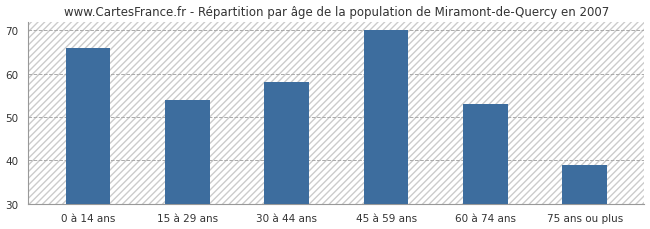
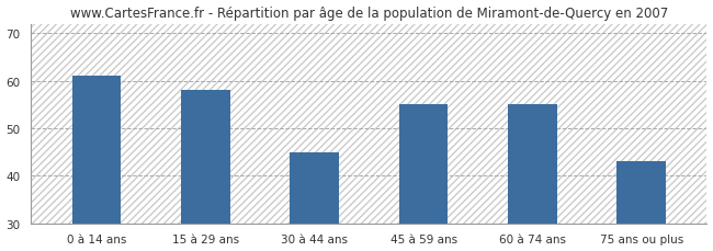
0 à 14 ans: 66 -> 61
15 à 29 ans: 54 -> 58
30 à 44 ans: 58 -> 45
45 à 59 ans: 70 -> 55
60 à 74 ans: 53 -> 55
75 ans ou plus: 39 -> 43
